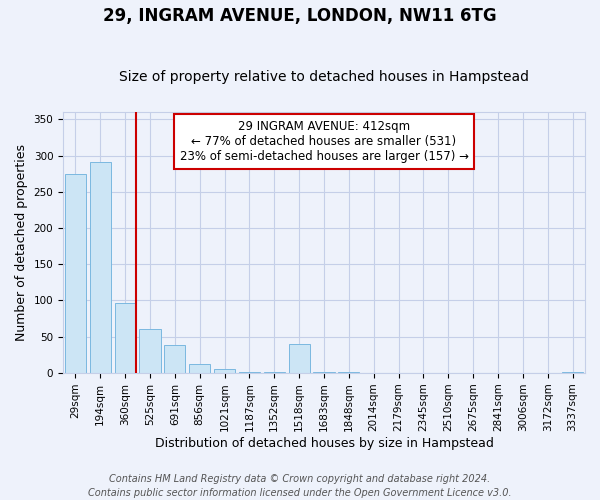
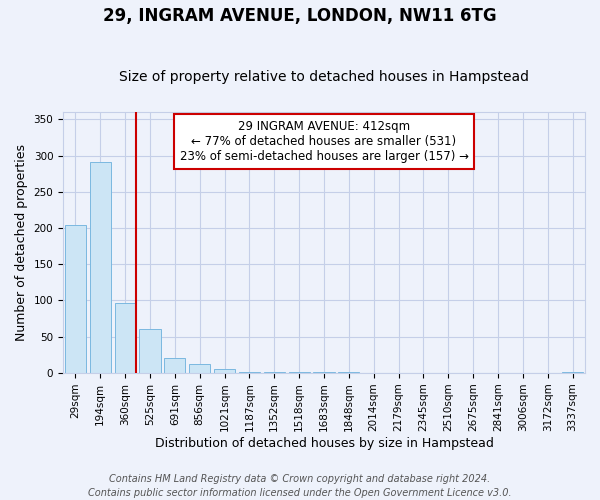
29sqm: 274 -> 204
691sqm: 38 -> 20
1518sqm: 40 -> 2
